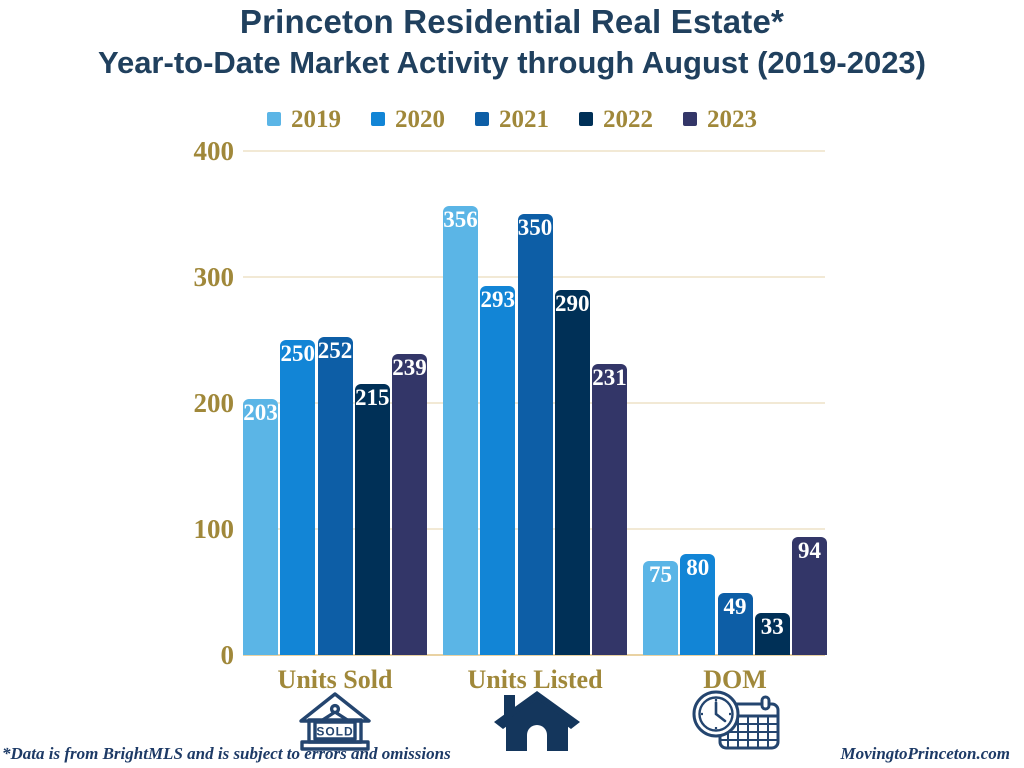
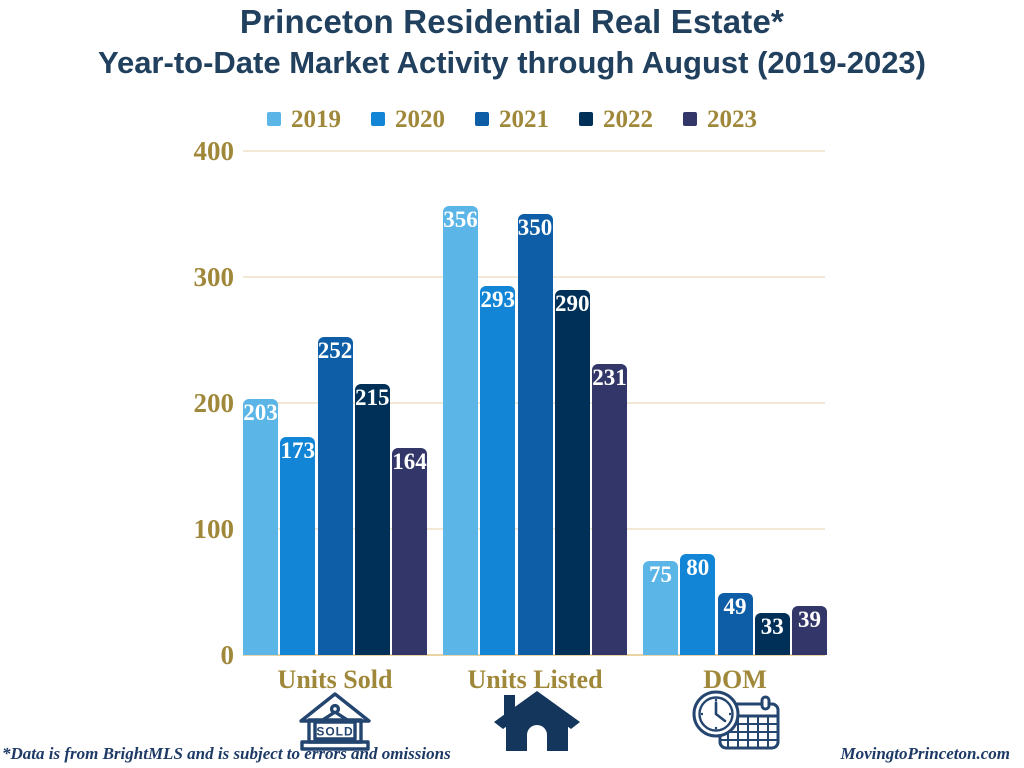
2020/Units Sold: 250 -> 173
2023/Units Sold: 239 -> 164
2023/DOM: 94 -> 39
